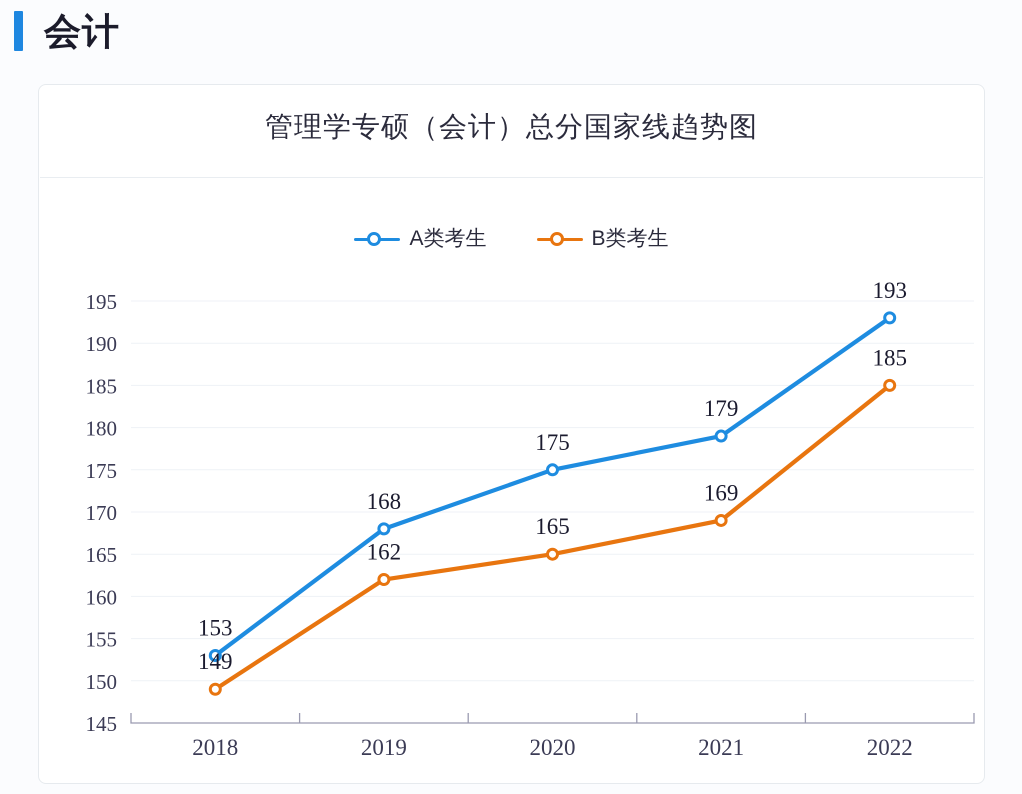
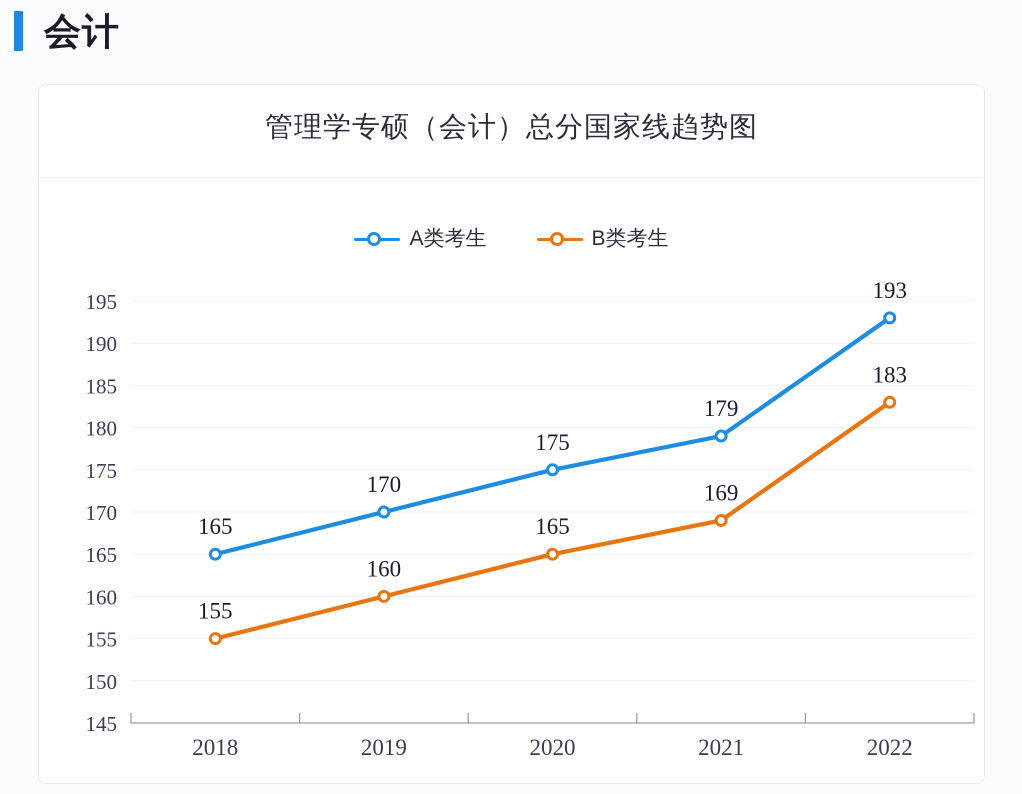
A类考生/2018: 153 -> 165
B类考生/2018: 149 -> 155
A类考生/2019: 168 -> 170
B类考生/2019: 162 -> 160
B类考生/2022: 185 -> 183
